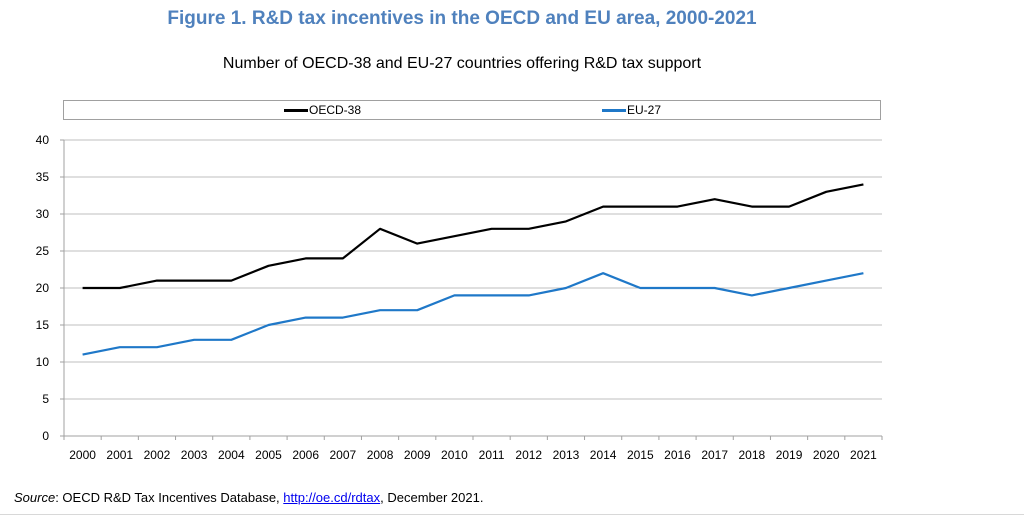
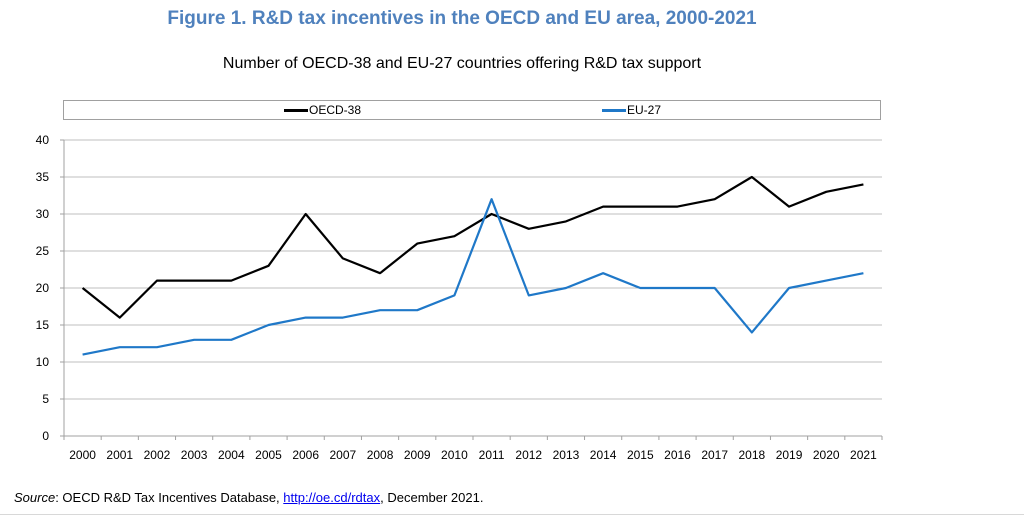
OECD-38/2001: 20 -> 16
OECD-38/2006: 24 -> 30
OECD-38/2008: 28 -> 22
OECD-38/2011: 28 -> 30
EU-27/2011: 19 -> 32
OECD-38/2018: 31 -> 35
EU-27/2018: 19 -> 14
